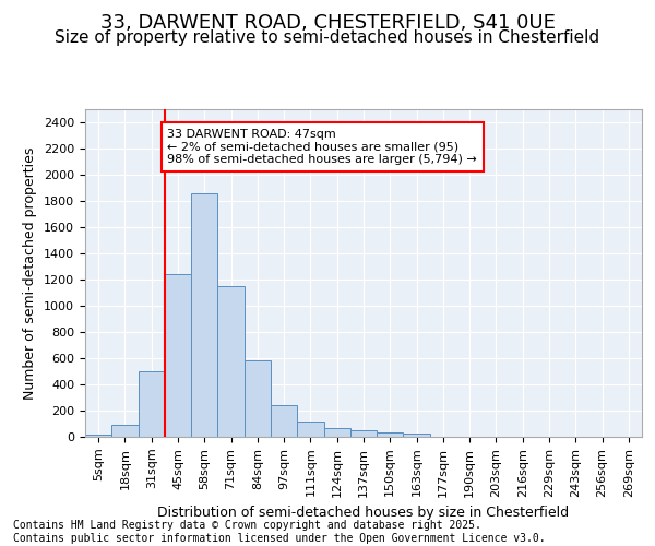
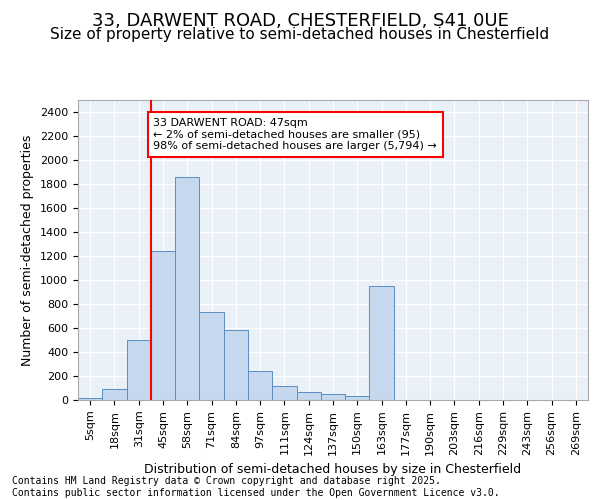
71sqm: 1150 -> 730
163sqm: 20 -> 950
